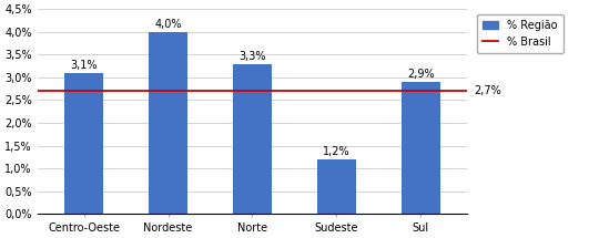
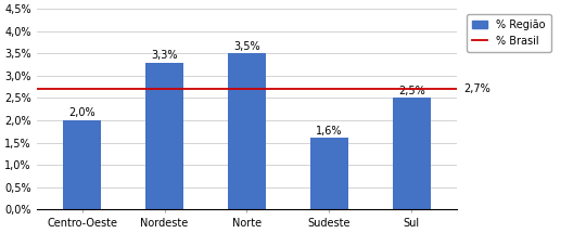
Centro-Oeste: 3,1% -> 2,0%
Nordeste: 4,0% -> 3,3%
Norte: 3,3% -> 3,5%
Sudeste: 1,2% -> 1,6%
Sul: 2,9% -> 2,5%
